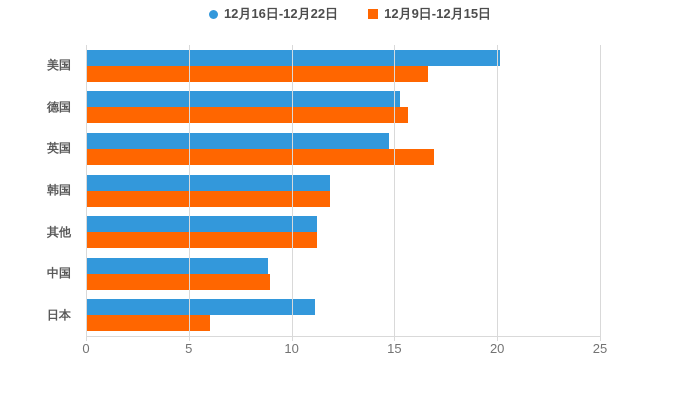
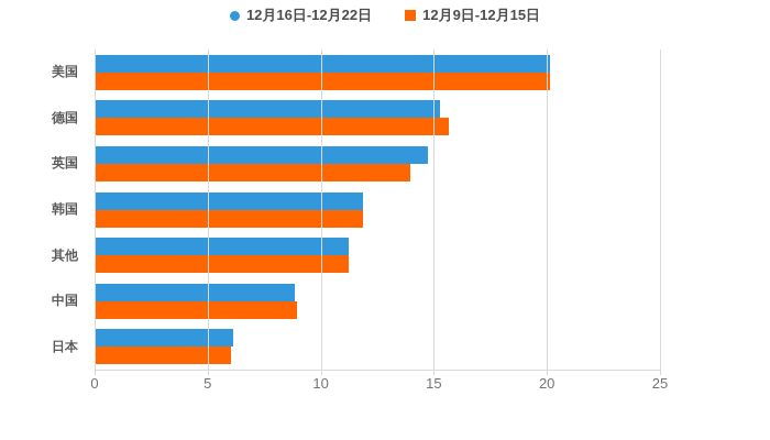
12月9日-12月15日/美国: 16.6 -> 20.1
12月9日-12月15日/英国: 16.9 -> 13.9
12月16日-12月22日/日本: 11.1 -> 6.1
